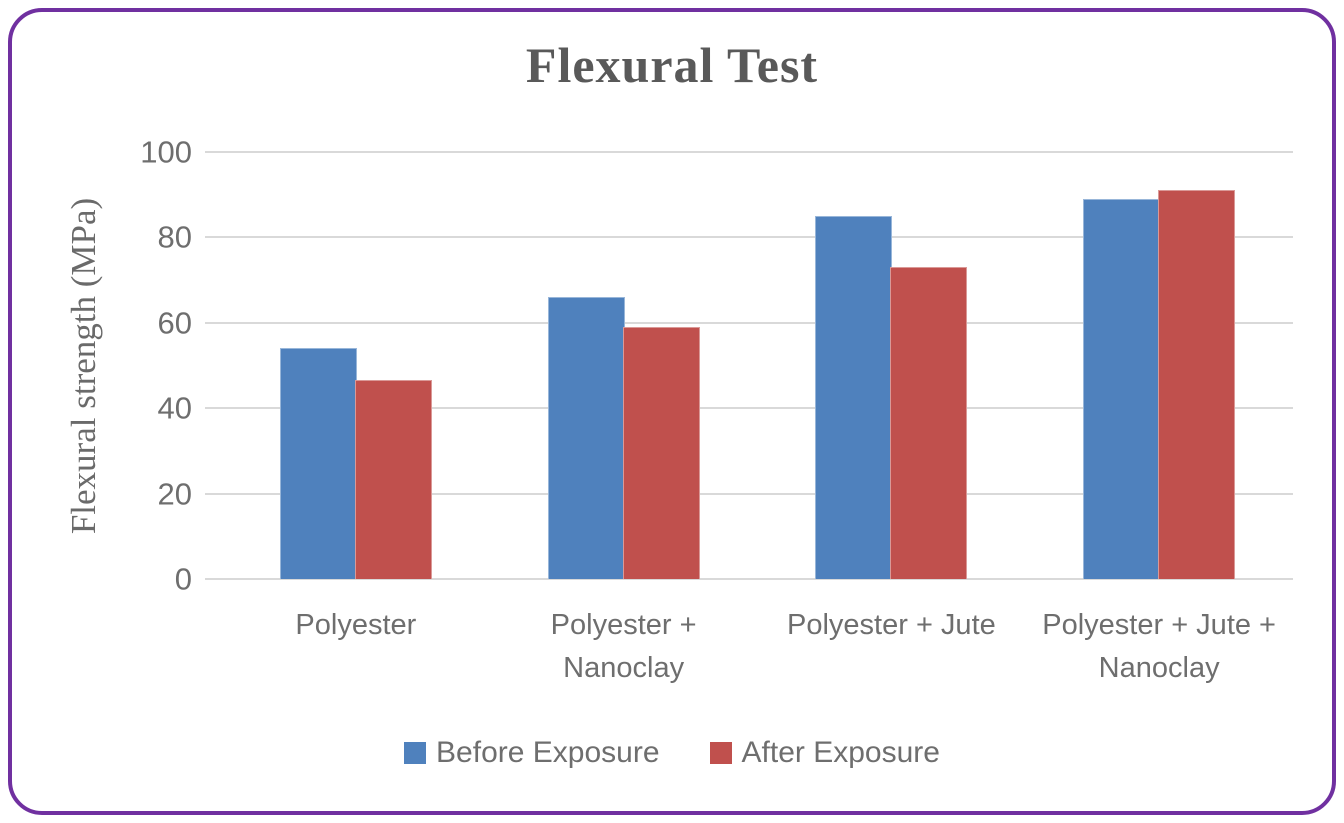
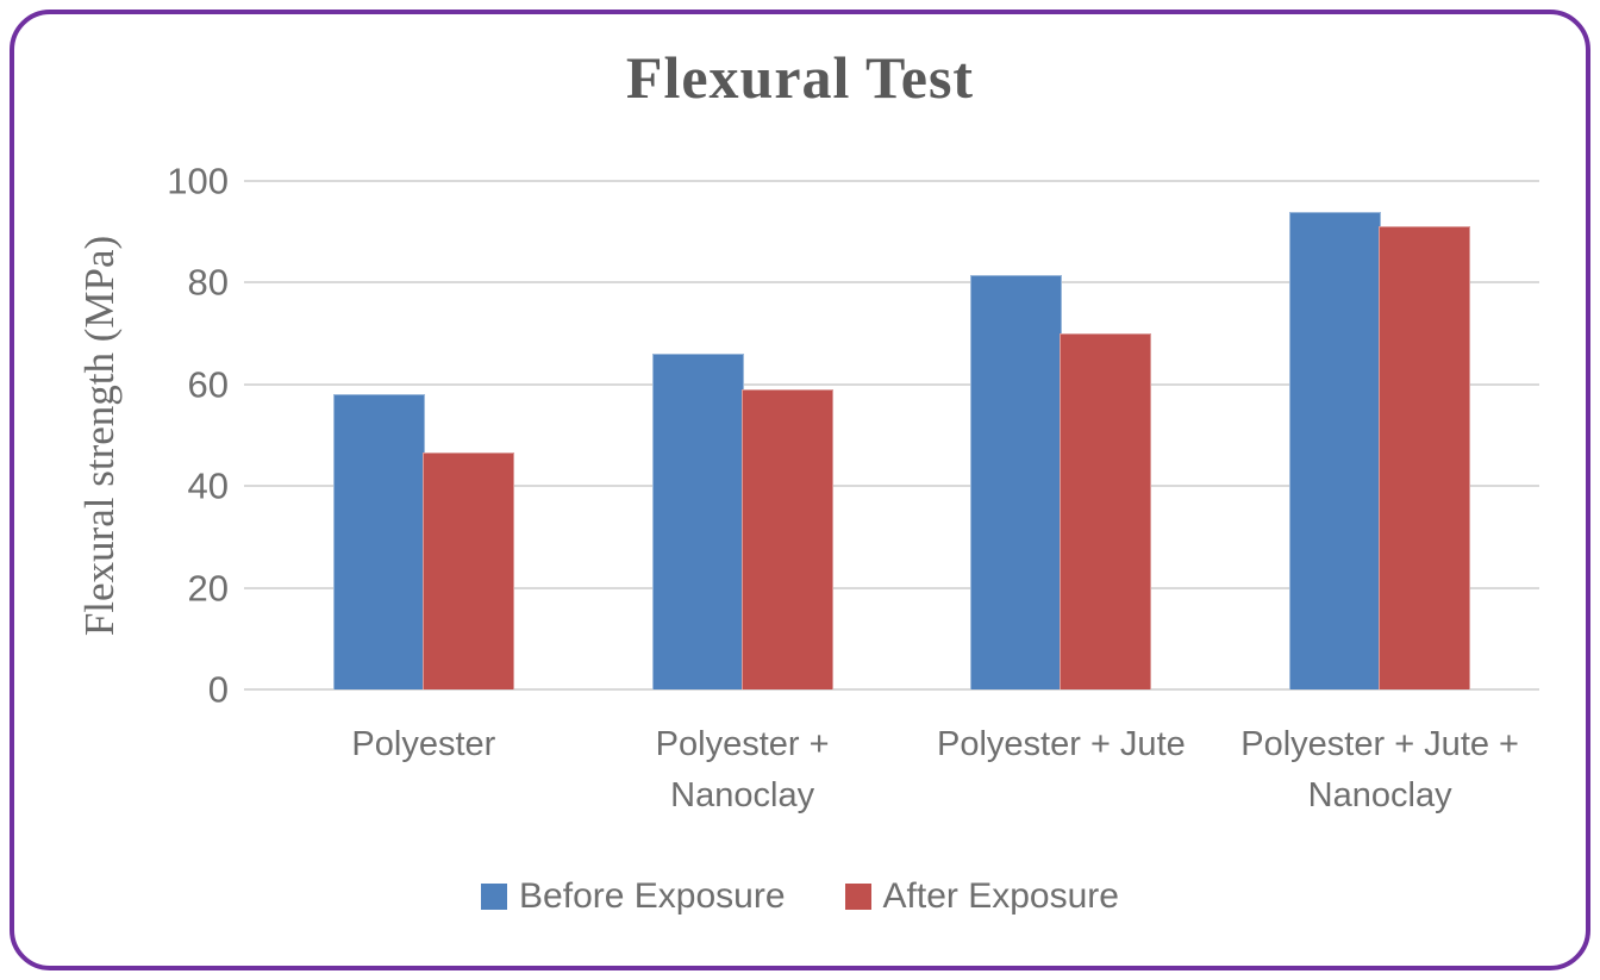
Before Exposure/Polyester: 54 -> 58
Before Exposure/Polyester + Jute: 85 -> 82
After Exposure/Polyester + Jute: 73 -> 70
Before Exposure/Polyester + Jute + Nanoclay: 89 -> 94
